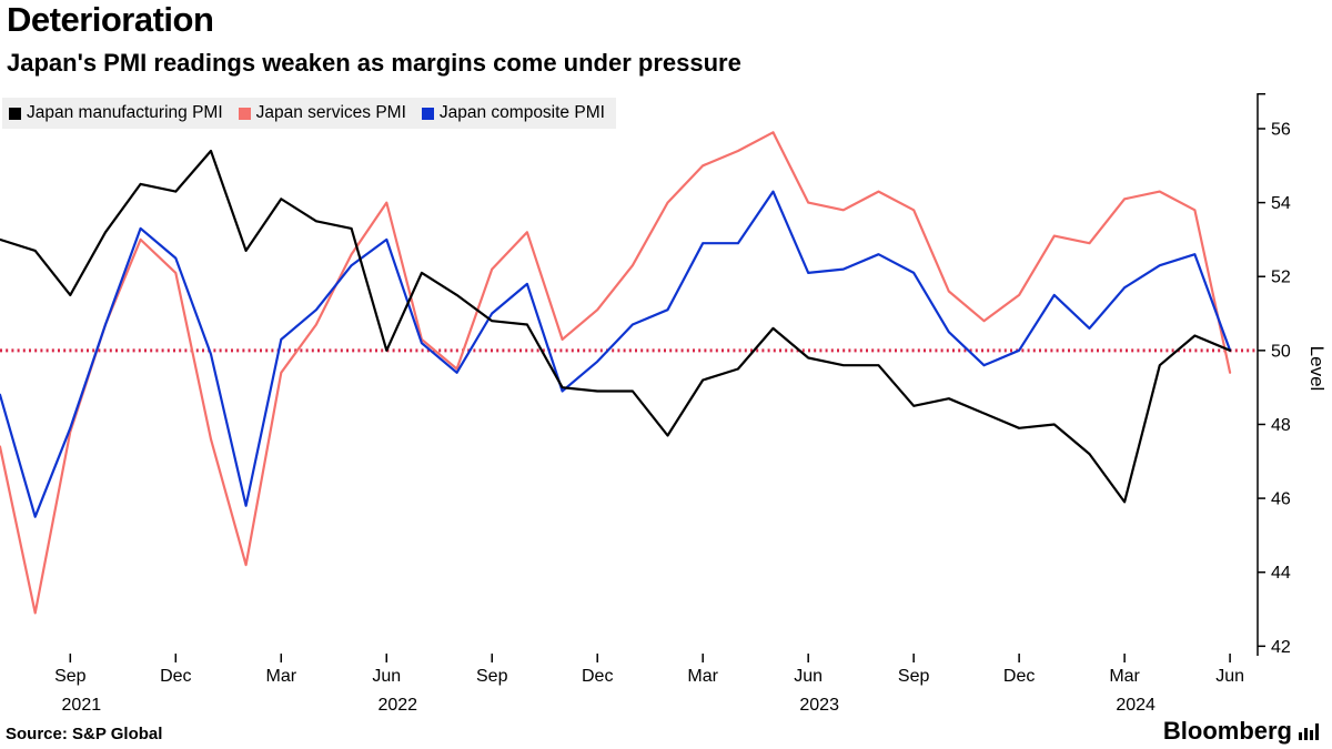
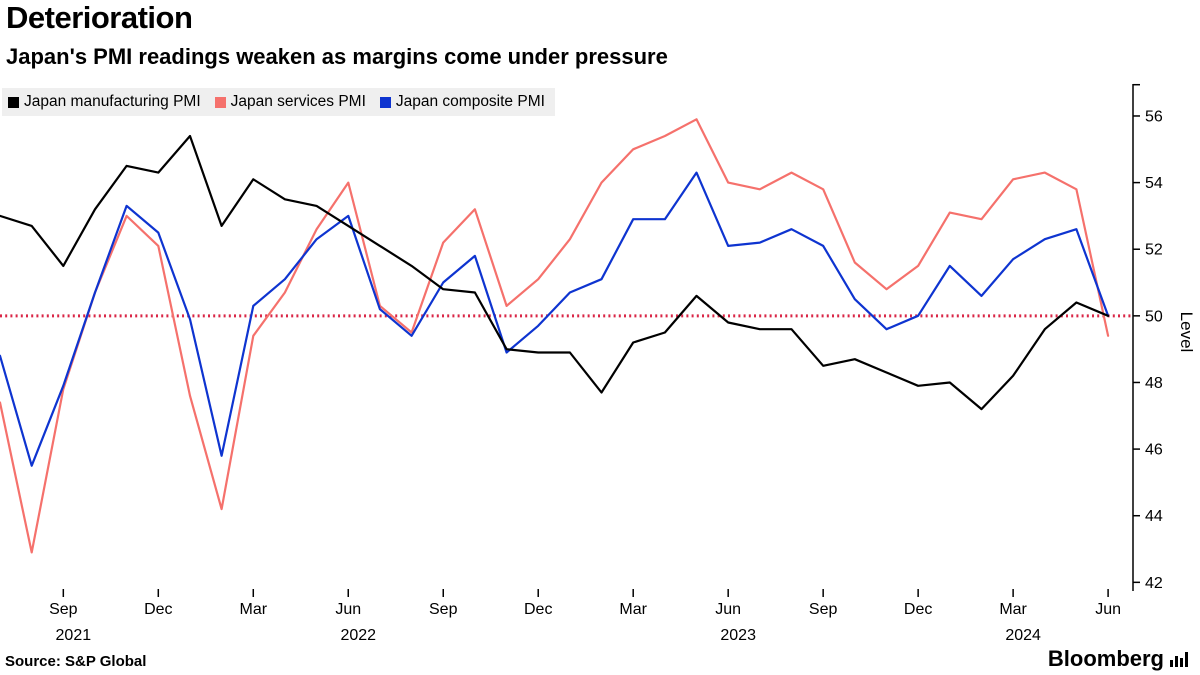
Japan manufacturing PMI/Jun 2022: 50.0 -> 52.7
Japan manufacturing PMI/Mar 2024: 45.9 -> 48.2
